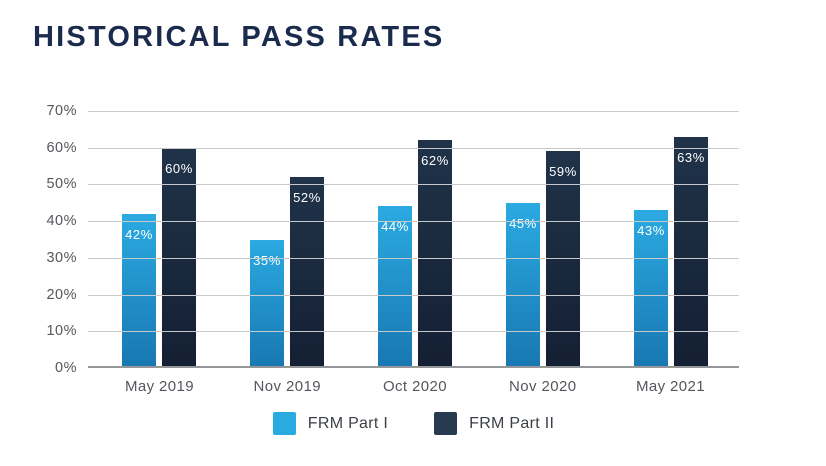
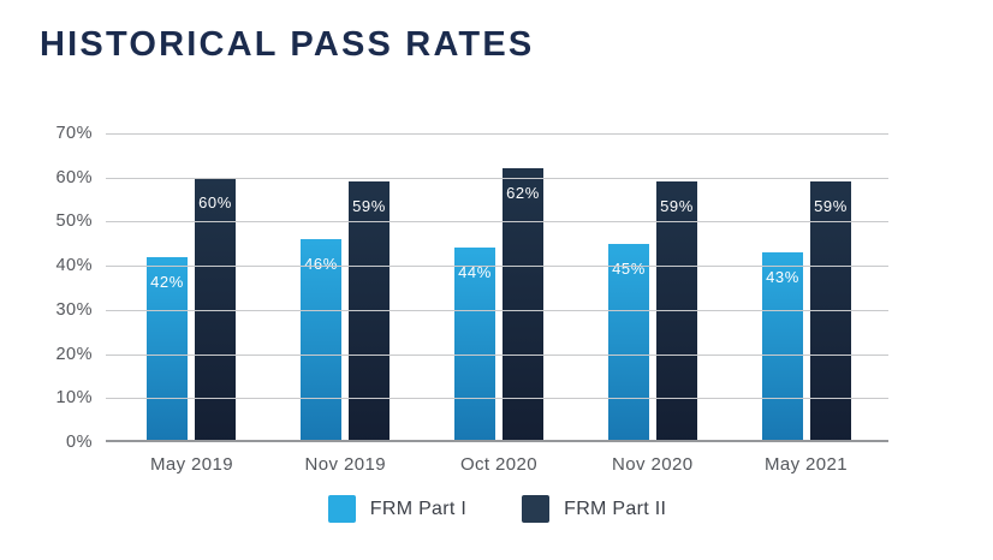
FRM Part I/Nov 2019: 35% -> 46%
FRM Part II/Nov 2019: 52% -> 59%
FRM Part II/May 2021: 63% -> 59%
